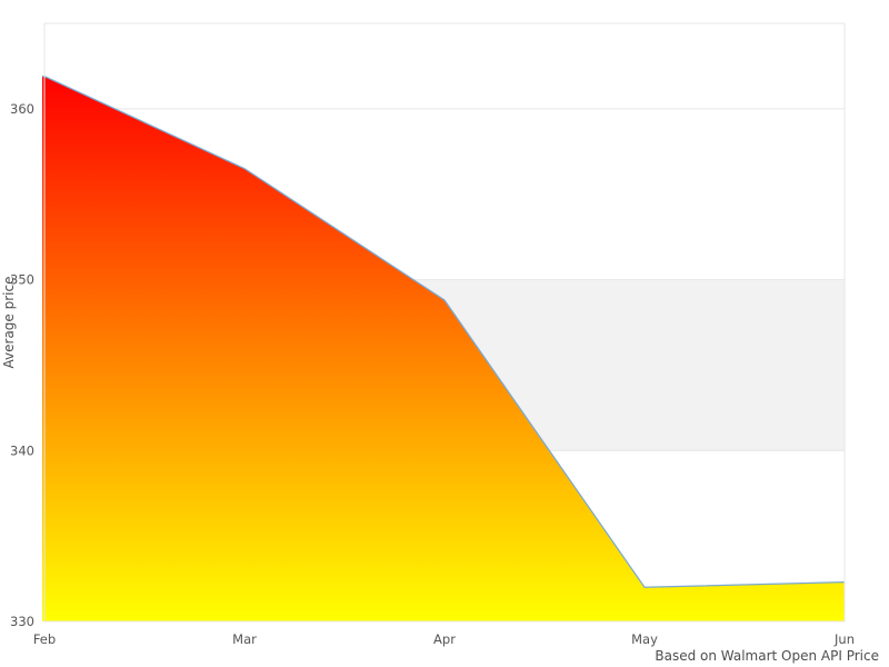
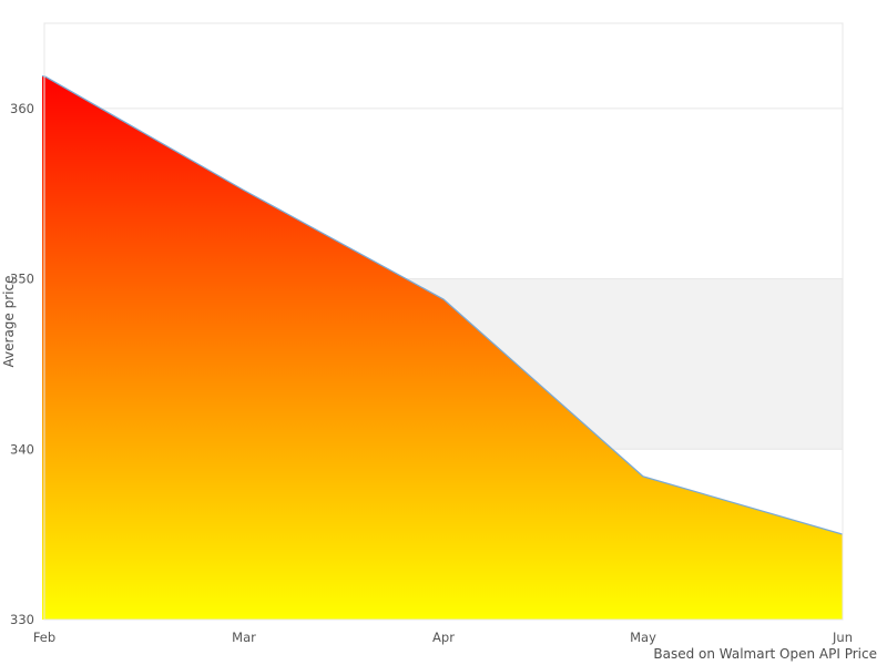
Mar: 356.5 -> 355.2
May: 332.0 -> 338.4
Jun: 332.3 -> 335.0
